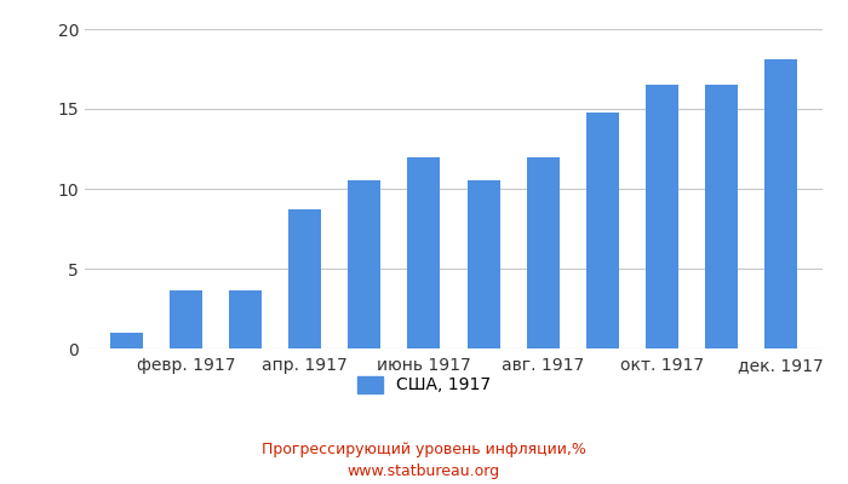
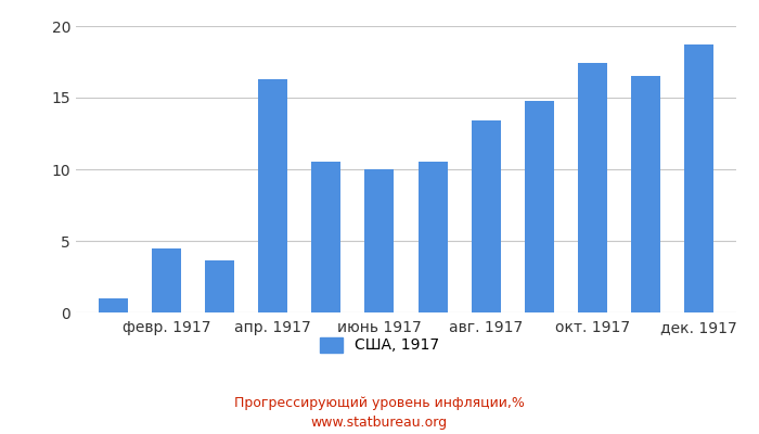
февр. 1917: 3.6 -> 4.5
апр. 1917: 8.7 -> 16.3
июнь 1917: 12.0 -> 10.0
авг. 1917: 12.0 -> 13.4
окт. 1917: 16.5 -> 17.4
дек. 1917: 18.1 -> 18.7
